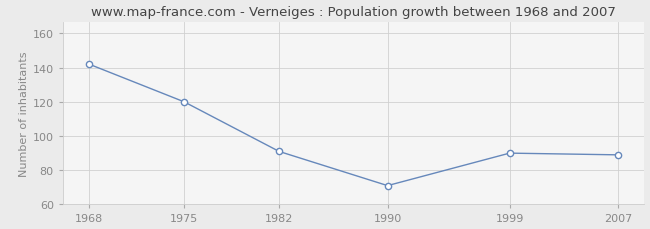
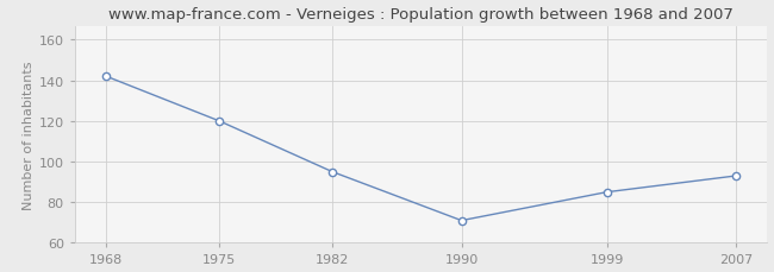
1982: 91 -> 95
1999: 90 -> 85
2007: 89 -> 93
